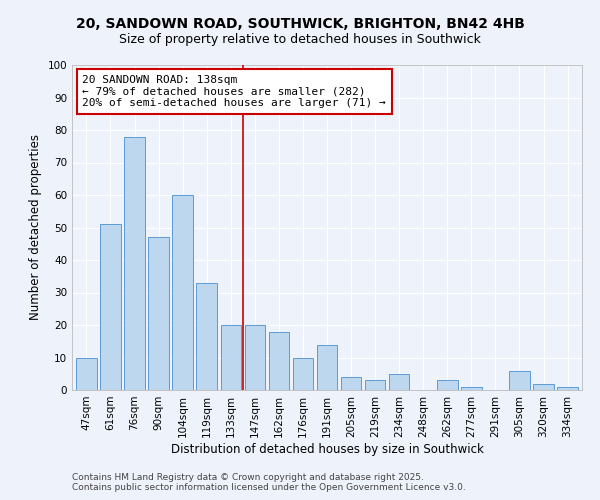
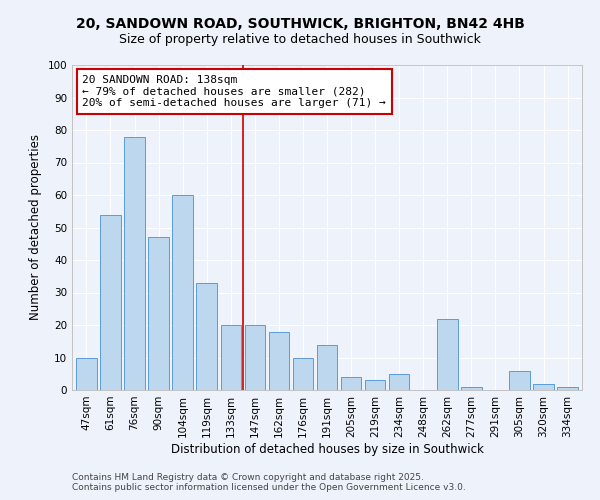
61sqm: 51 -> 54
262sqm: 3 -> 22
